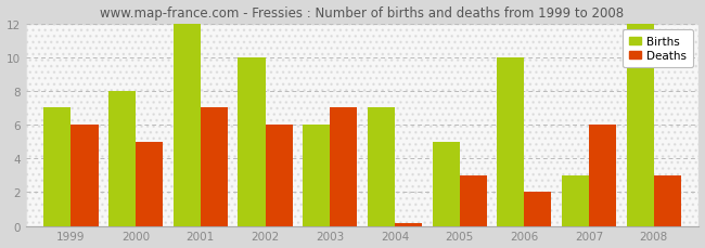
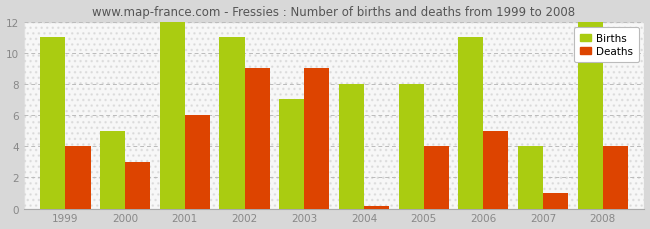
Births/1999: 7 -> 11
Deaths/1999: 6.0 -> 4.0
Births/2000: 8 -> 5
Deaths/2000: 5.0 -> 3.0
Deaths/2001: 7.0 -> 6.0
Births/2002: 10 -> 11
Deaths/2002: 6.0 -> 9.0
Births/2003: 6 -> 7
Deaths/2003: 7.0 -> 9.0
Births/2004: 7 -> 8
Births/2005: 5 -> 8
Deaths/2005: 3.0 -> 4.0
Births/2006: 10 -> 11
Deaths/2006: 2.0 -> 5.0
Births/2007: 3 -> 4
Deaths/2007: 6.0 -> 1.0
Deaths/2008: 3.0 -> 4.0
